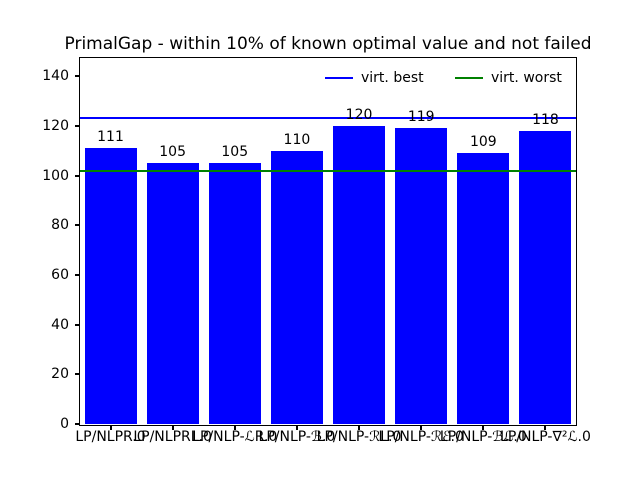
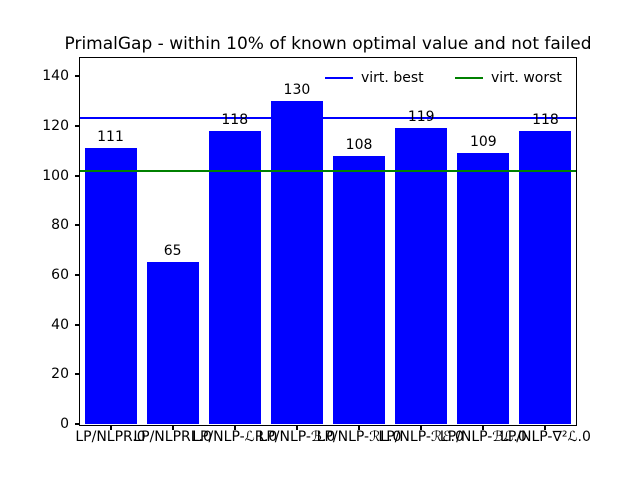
LP/NLPRL.0: 105 -> 65
LP/NLP-ℒR.0: 105 -> 118
LP/NLP-ℬ.0: 110 -> 130
LP/NLP-ℛL.0: 120 -> 108
